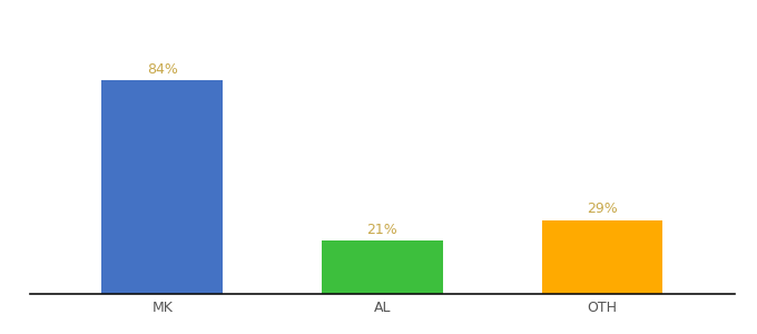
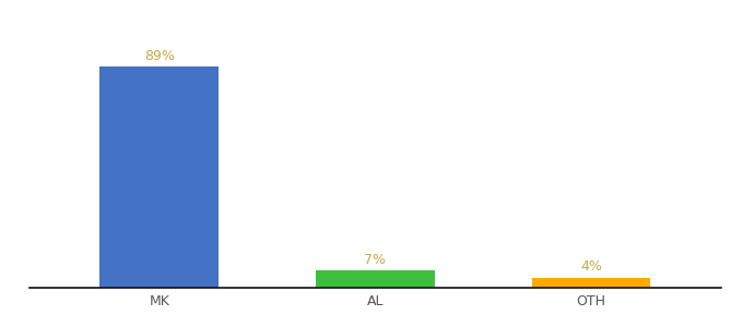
MK: 84% -> 89%
AL: 21% -> 7%
OTH: 29% -> 4%
